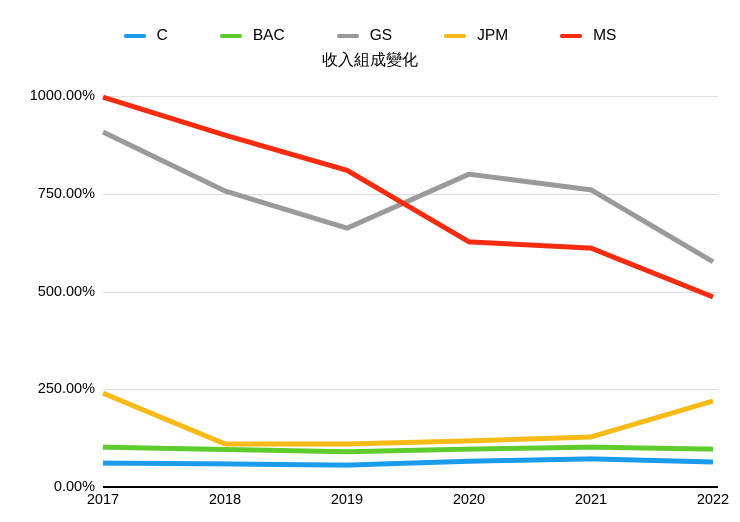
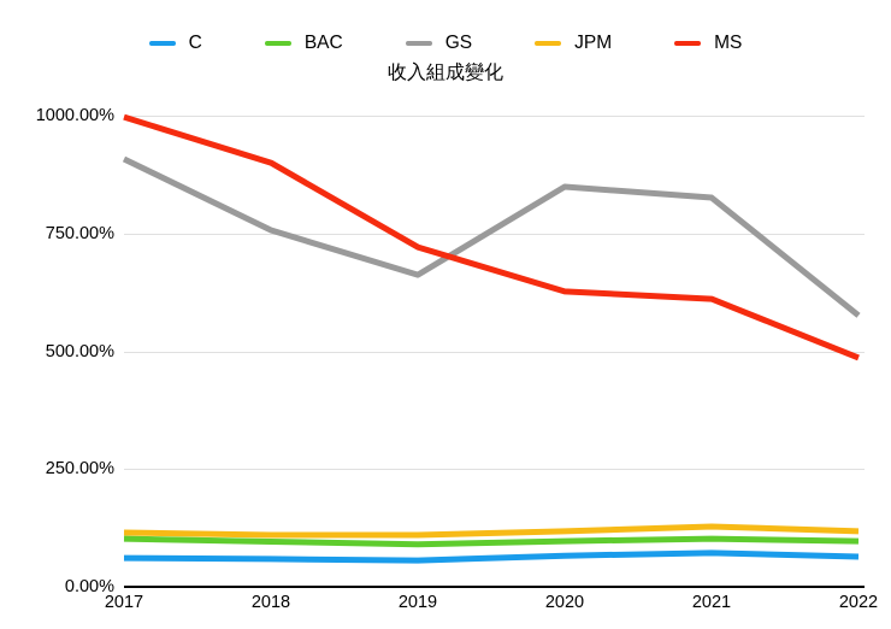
JPM/2017: 240% -> 120%
MS/2019: 810% -> 720%
GS/2020: 800% -> 850%
GS/2021: 760% -> 830%
JPM/2022: 220% -> 120%
